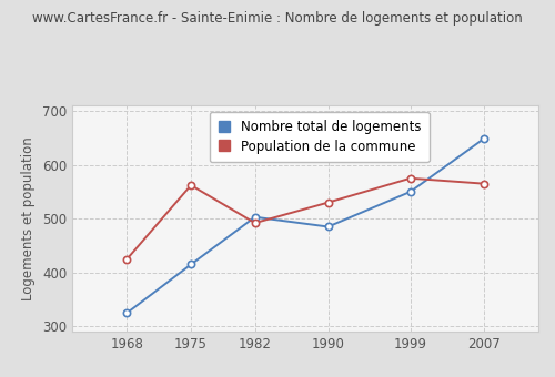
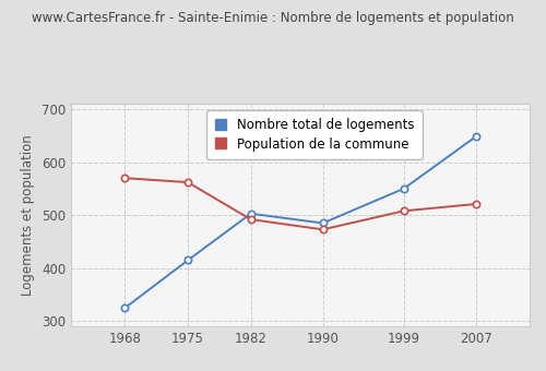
Population de la commune/1968: 425 -> 570
Population de la commune/1990: 530 -> 473
Population de la commune/1999: 575 -> 508
Population de la commune/2007: 565 -> 521
